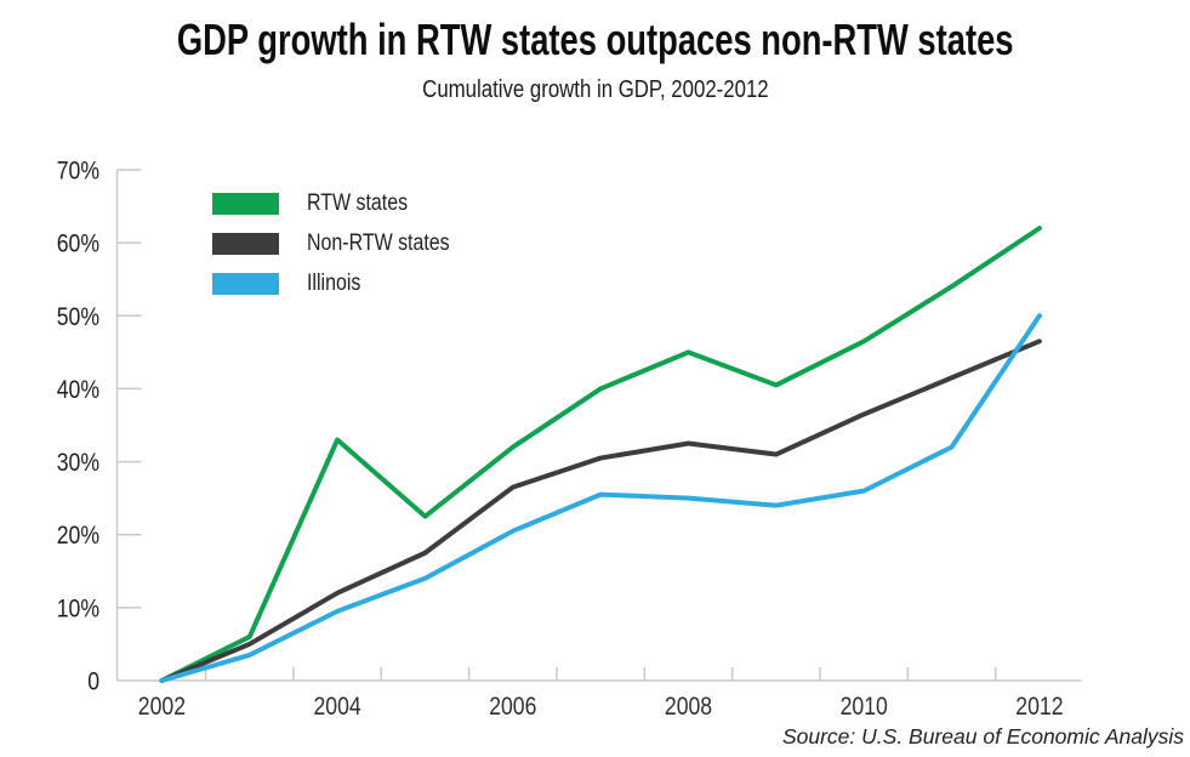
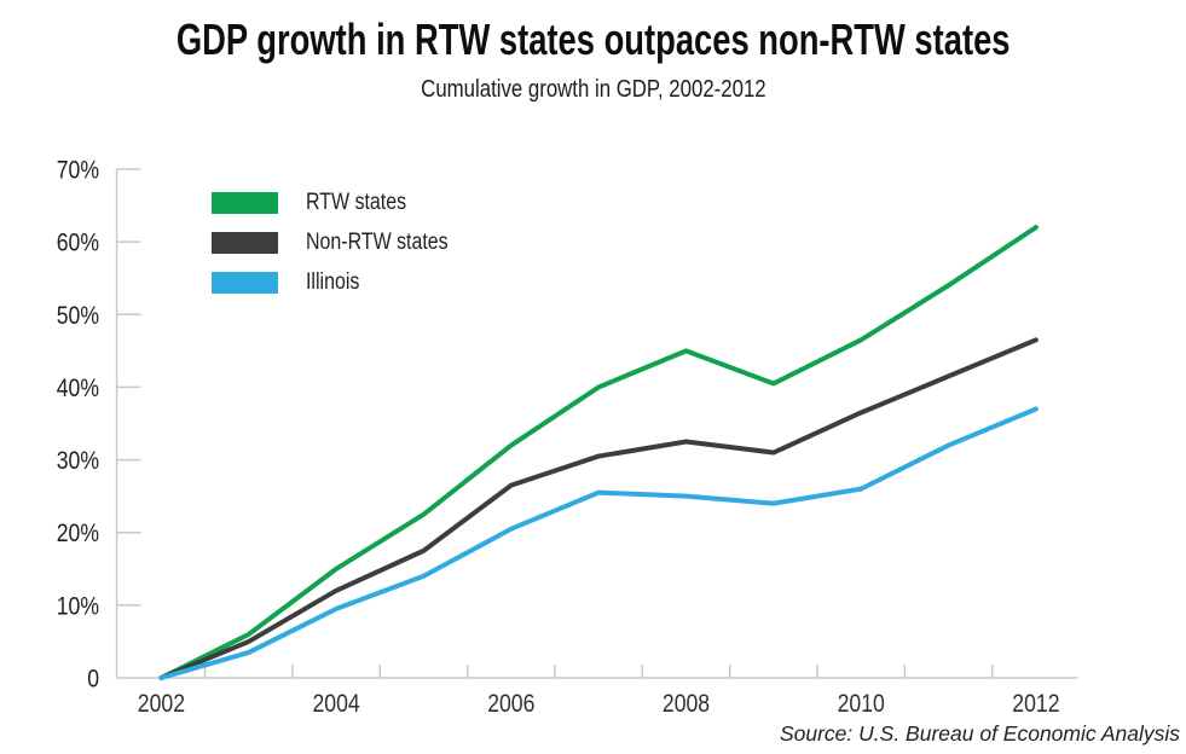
RTW states/2004: 33% -> 15%
Illinois/2012: 50% -> 37%
